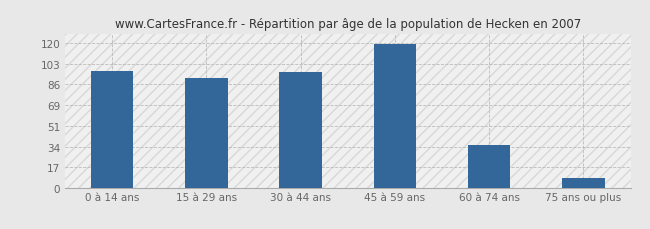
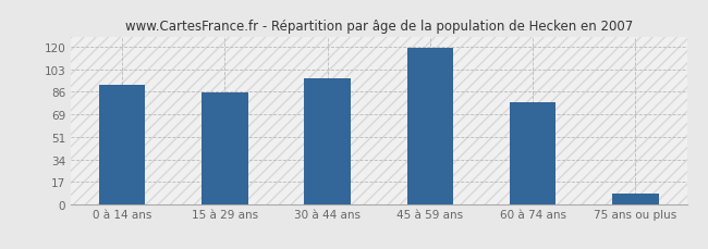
0 à 14 ans: 97 -> 91
15 à 29 ans: 91 -> 85
60 à 74 ans: 35 -> 78
